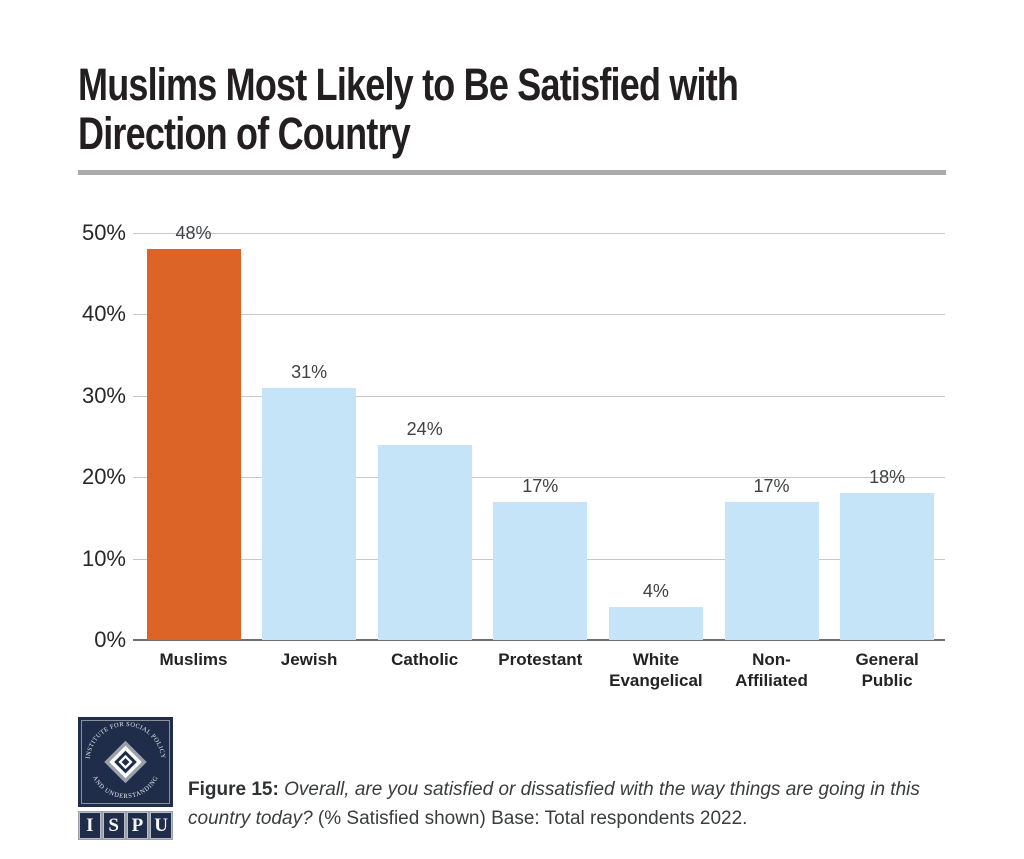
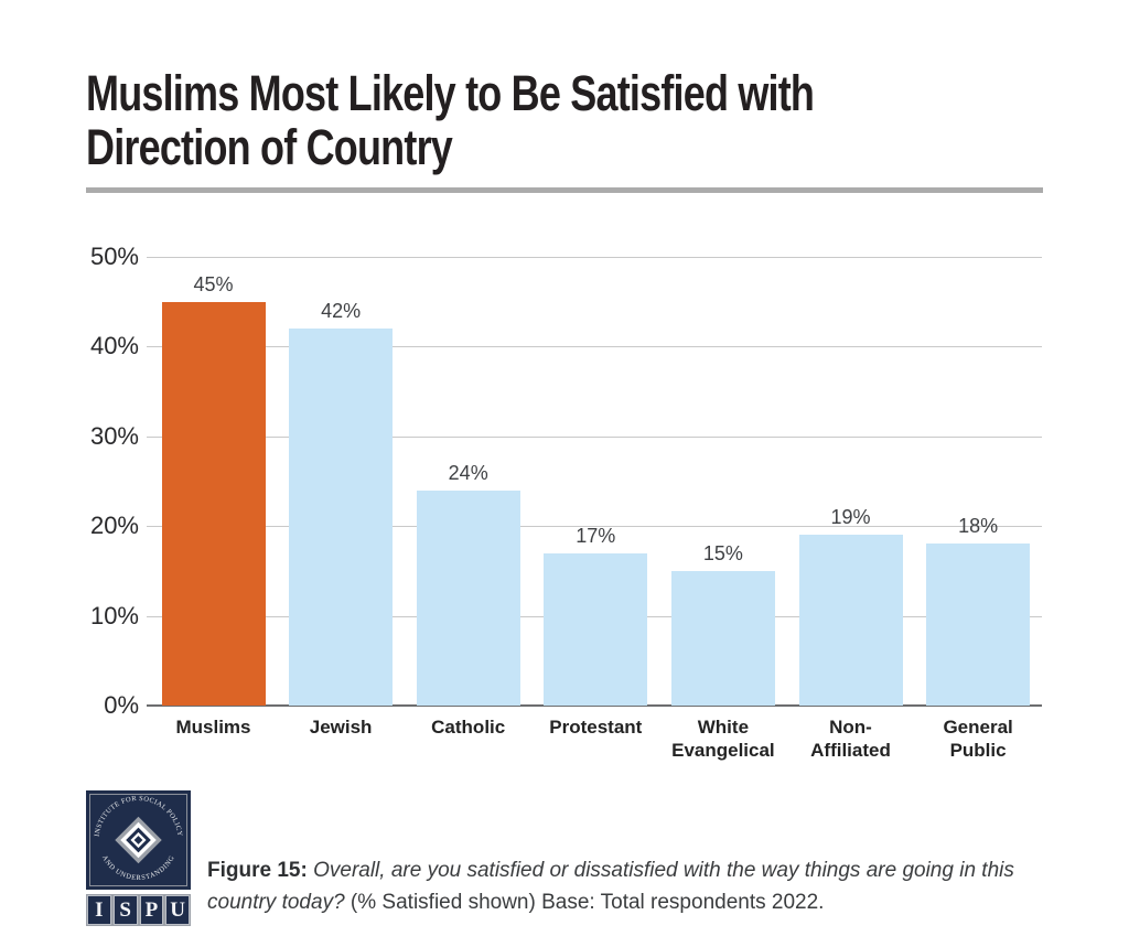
Muslims: 48% -> 45%
Jewish: 31% -> 42%
White Evangelical: 4% -> 15%
Non- Affiliated: 17% -> 19%
